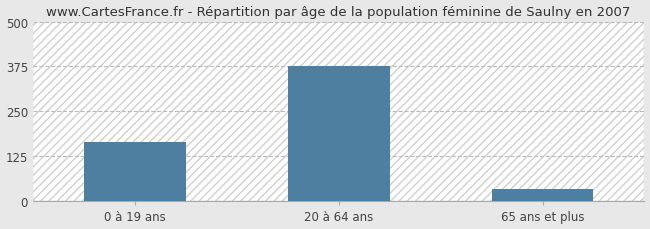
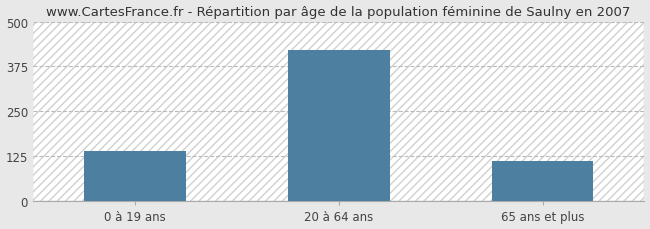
0 à 19 ans: 165 -> 140
20 à 64 ans: 375 -> 422
65 ans et plus: 35 -> 113
